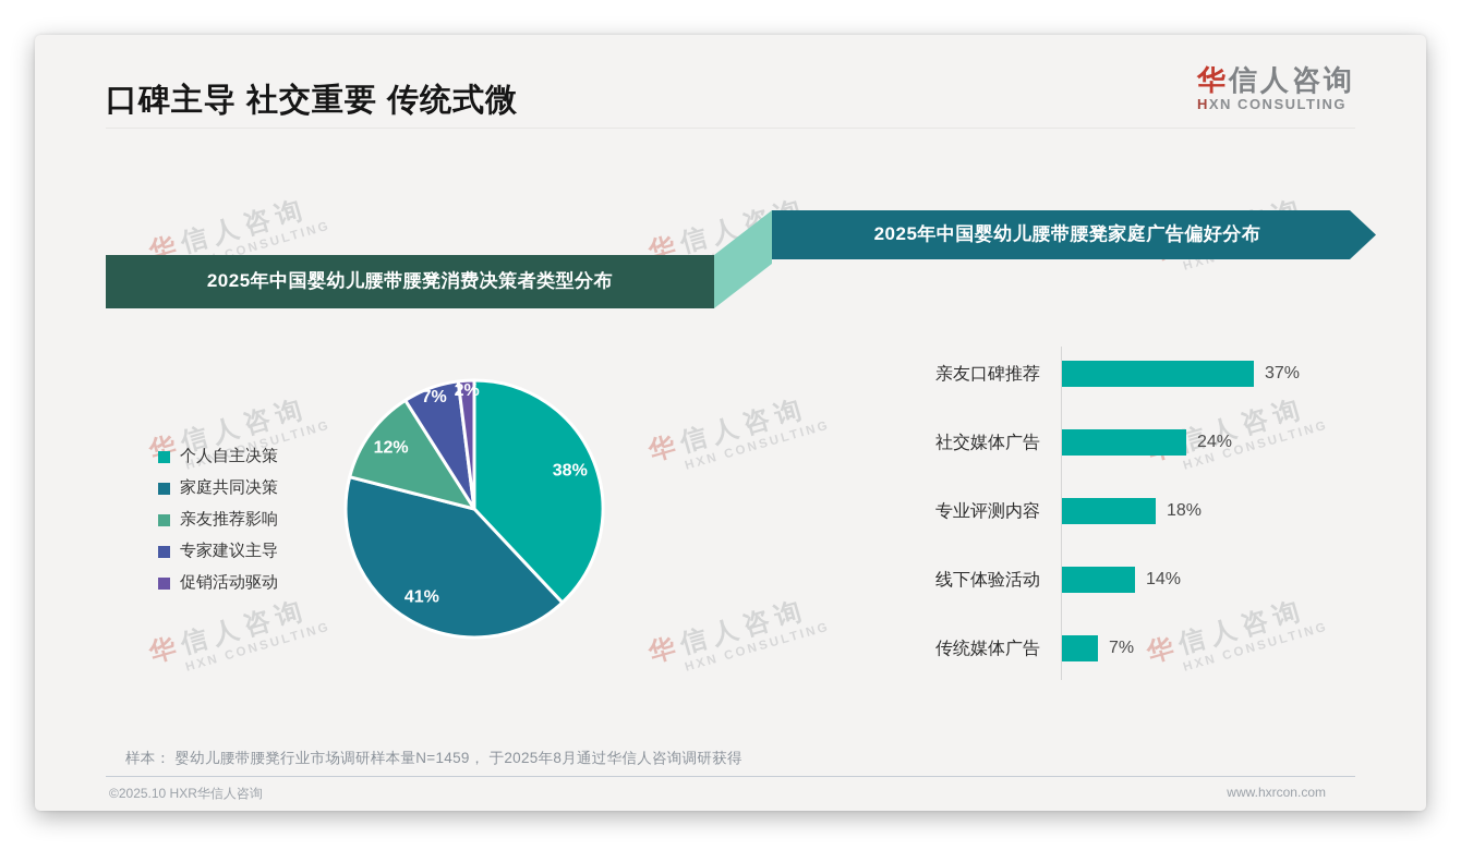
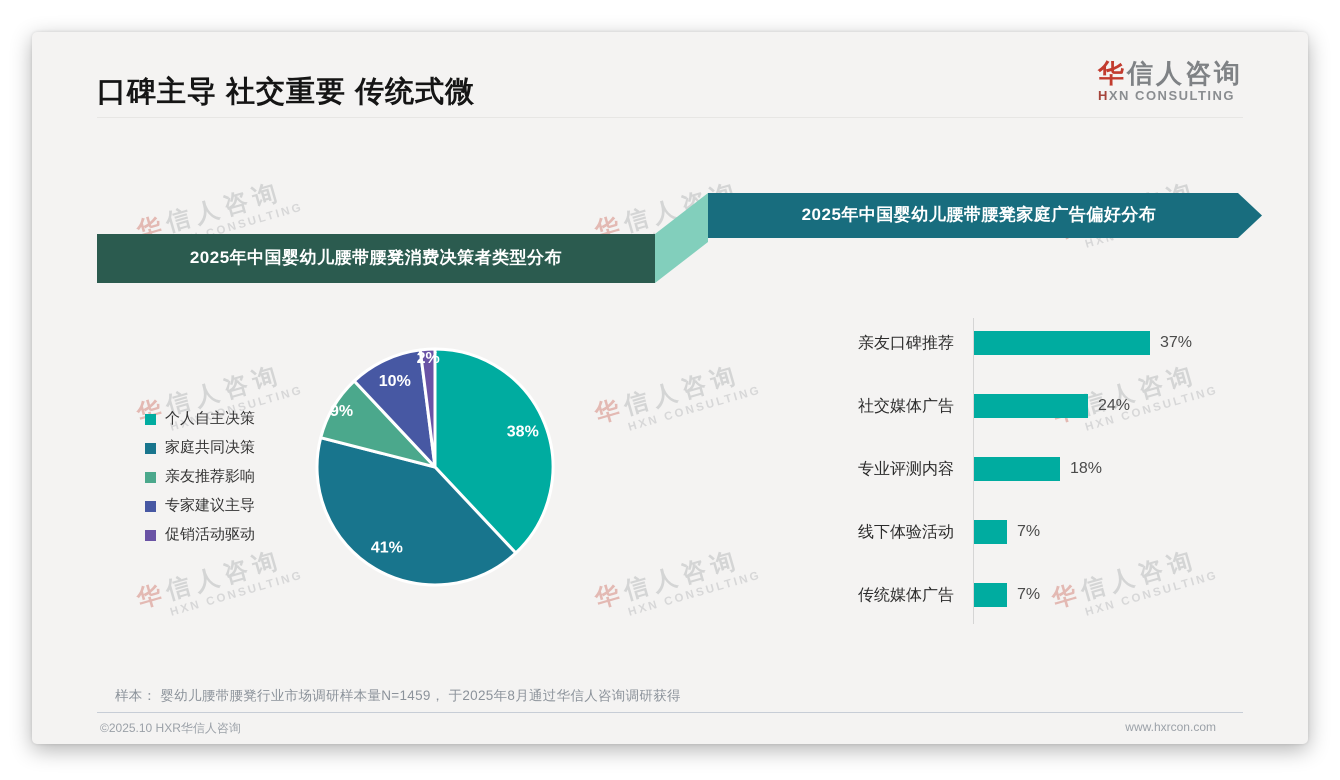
2025年中国婴幼儿腰带腰凳消费决策者类型分布/亲友推荐影响: 12% -> 9%
2025年中国婴幼儿腰带腰凳消费决策者类型分布/专家建议主导: 7% -> 10%
2025年中国婴幼儿腰带腰凳家庭广告偏好分布/线下体验活动: 14% -> 7%
